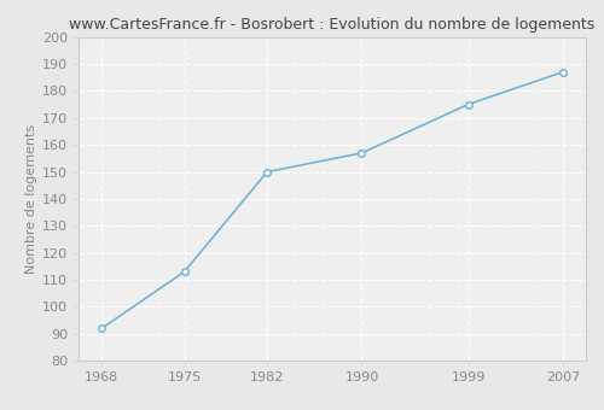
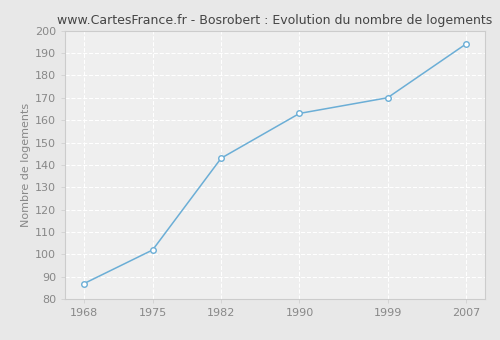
1968: 92 -> 87
1975: 113 -> 102
1982: 150 -> 143
1990: 157 -> 163
1999: 175 -> 170
2007: 187 -> 194
